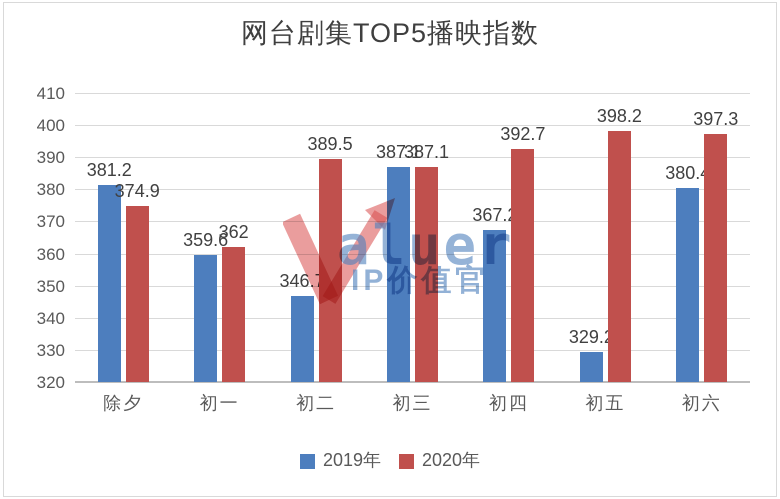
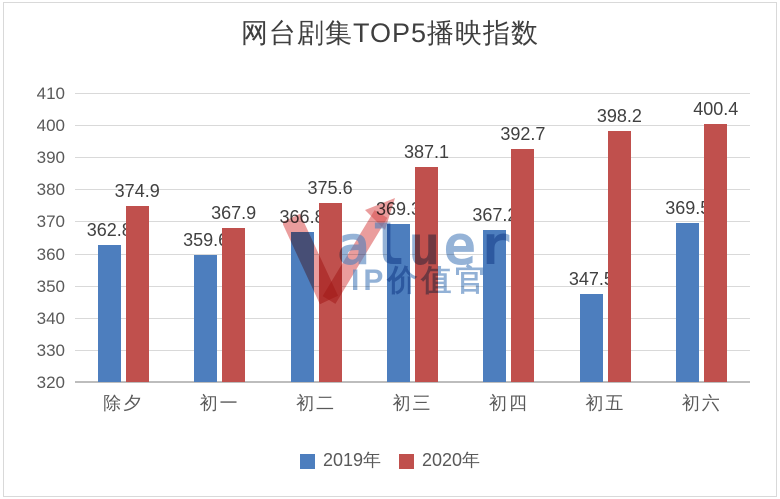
2019年/除夕: 381.2 -> 362.8
2020年/初一: 362 -> 367.9
2019年/初二: 346.7 -> 366.8
2020年/初二: 389.5 -> 375.6
2019年/初三: 387.1 -> 369.3
2019年/初五: 329.2 -> 347.5
2019年/初六: 380.4 -> 369.5
2020年/初六: 397.3 -> 400.4
